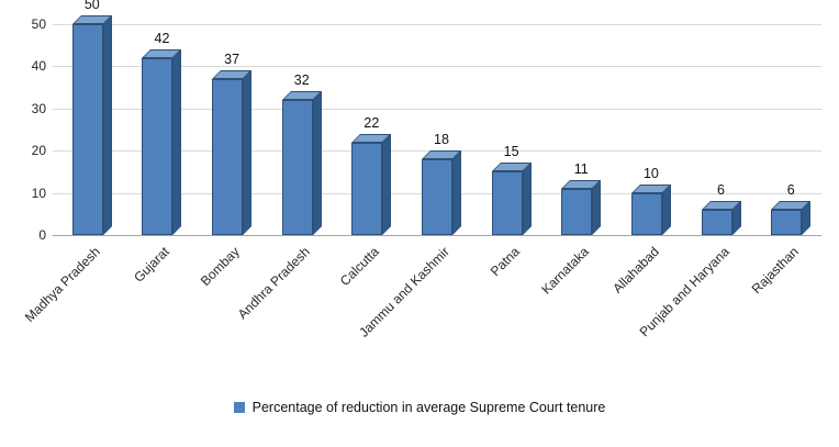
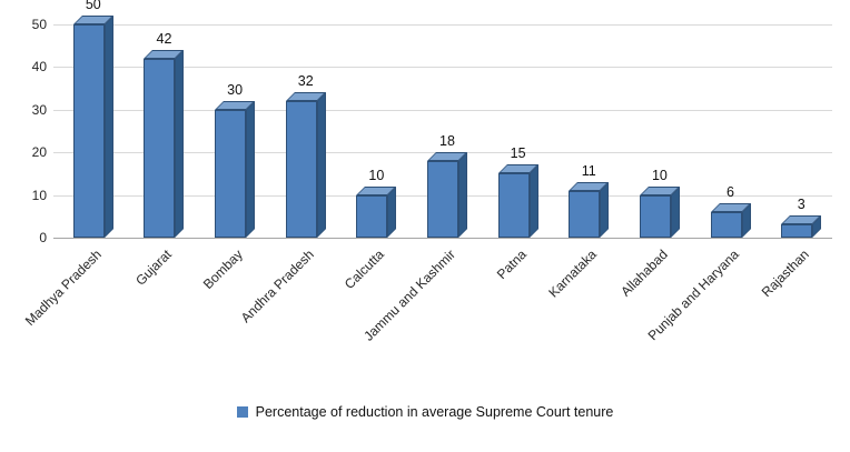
Bombay: 37 -> 30
Calcutta: 22 -> 10
Rajasthan: 6 -> 3
